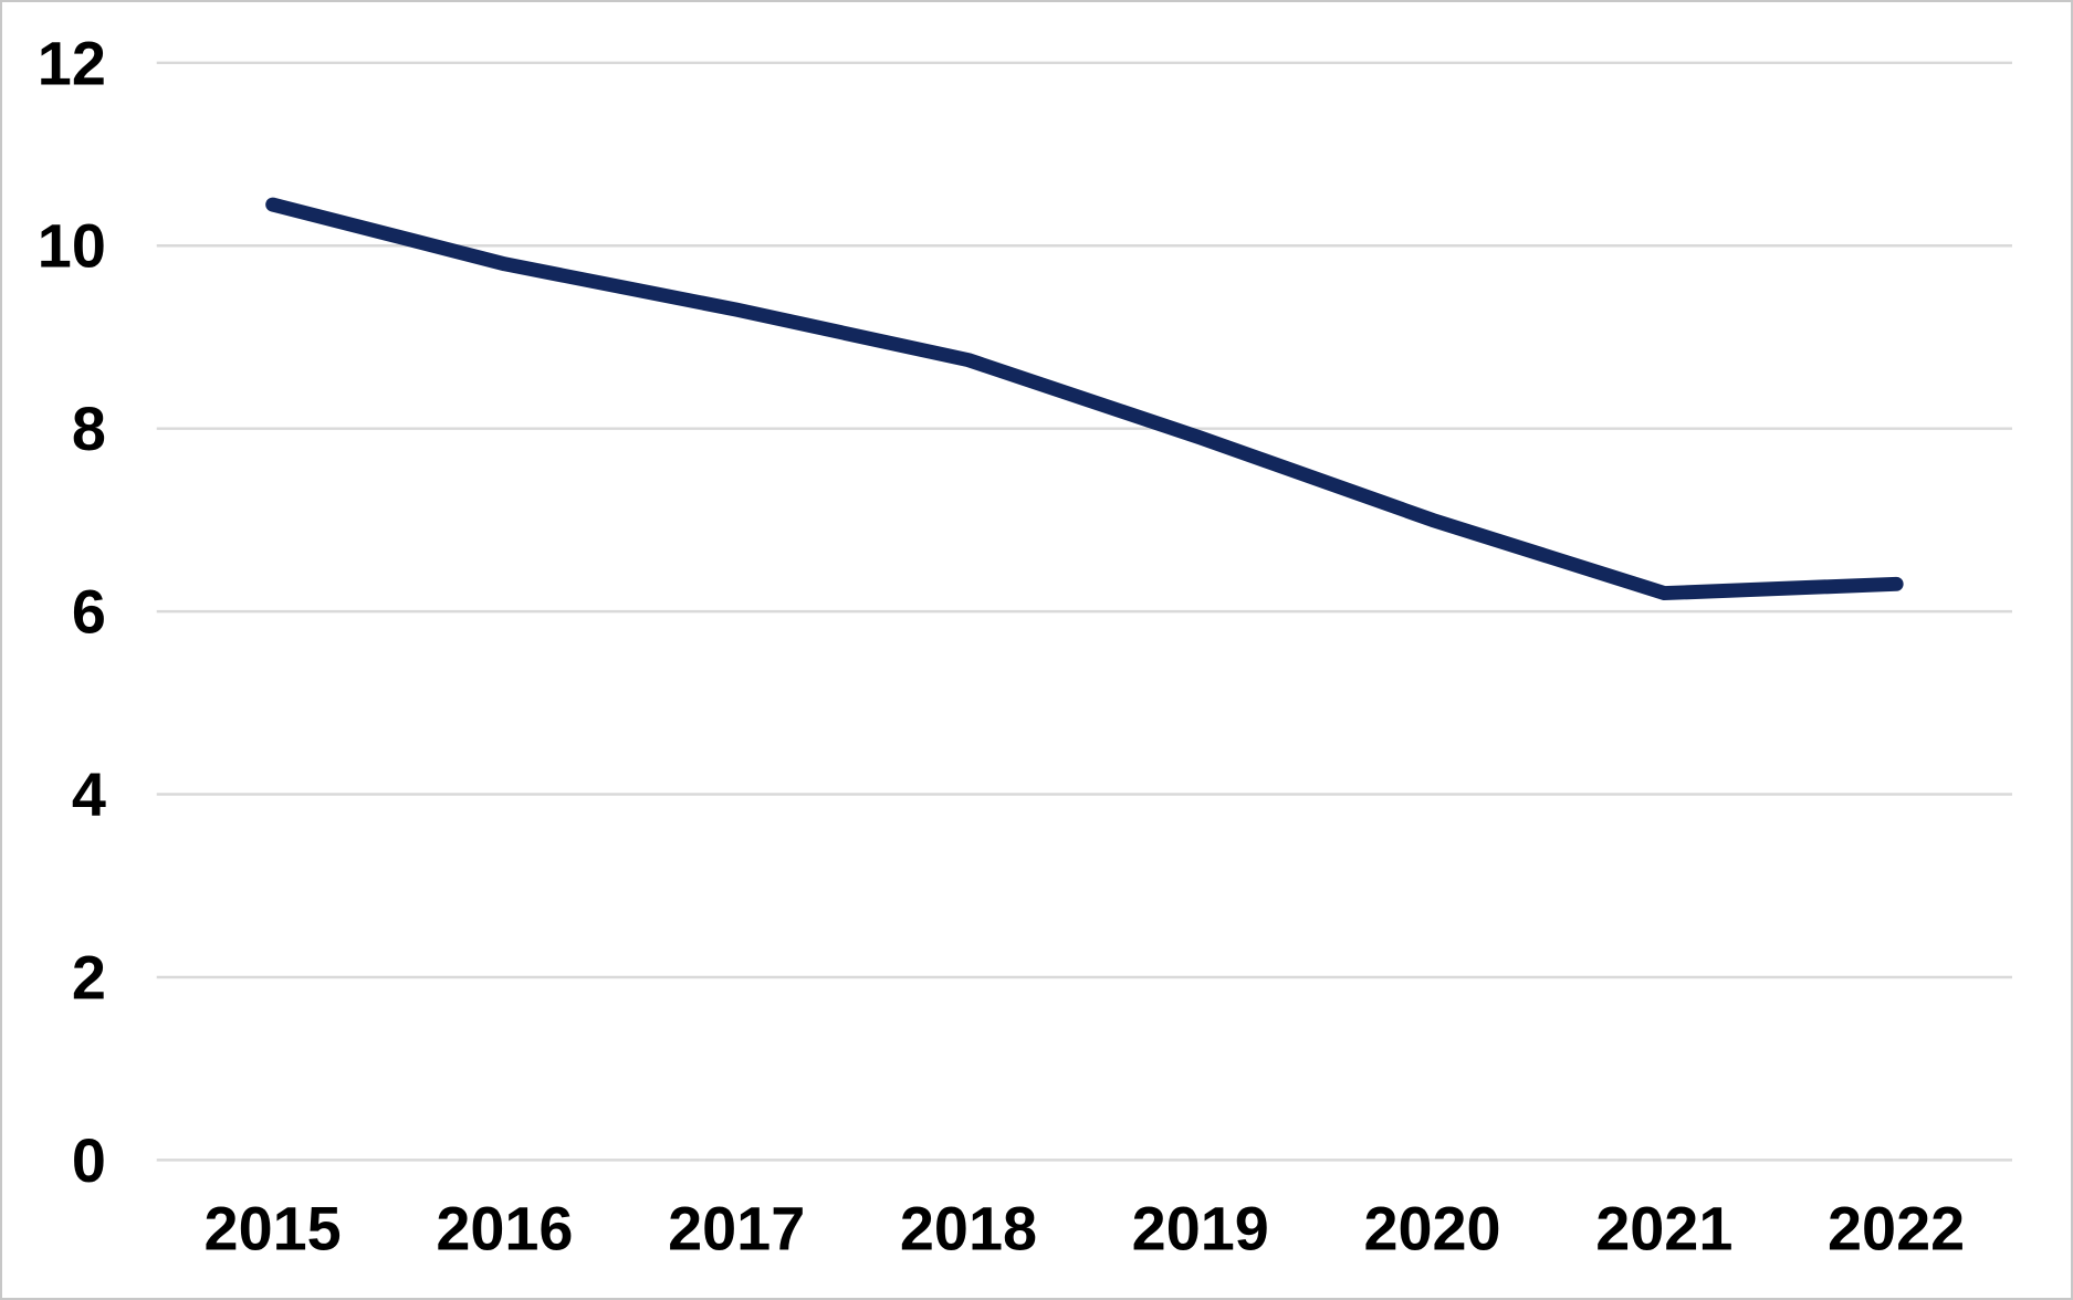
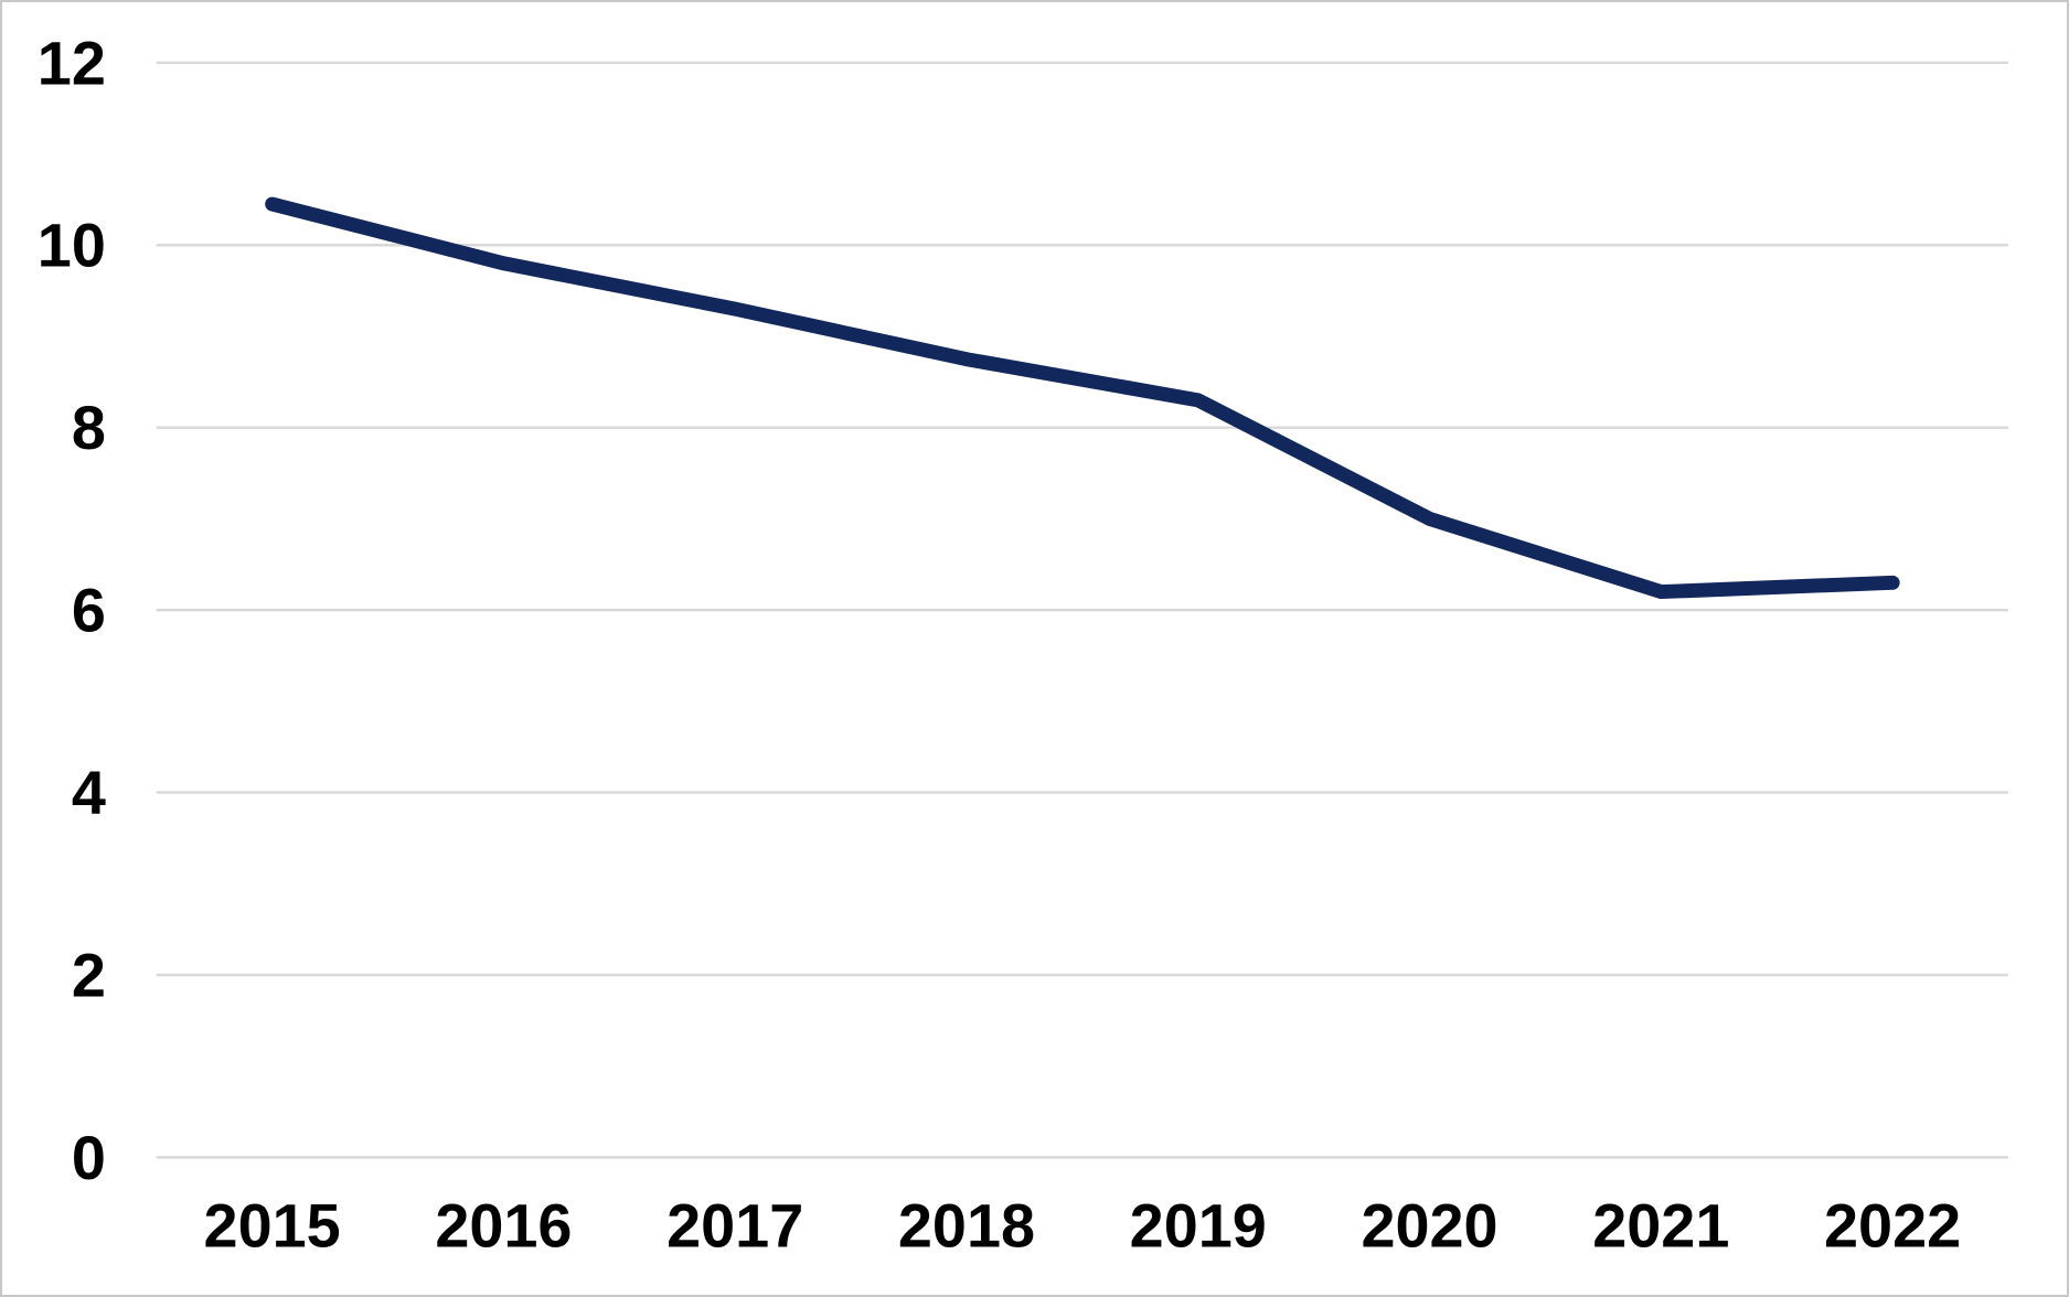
2019: 7.9 -> 8.3
